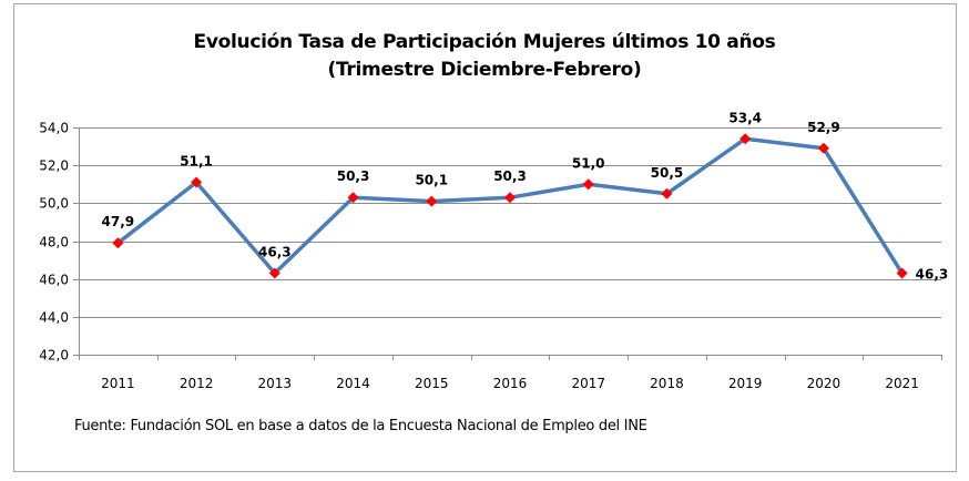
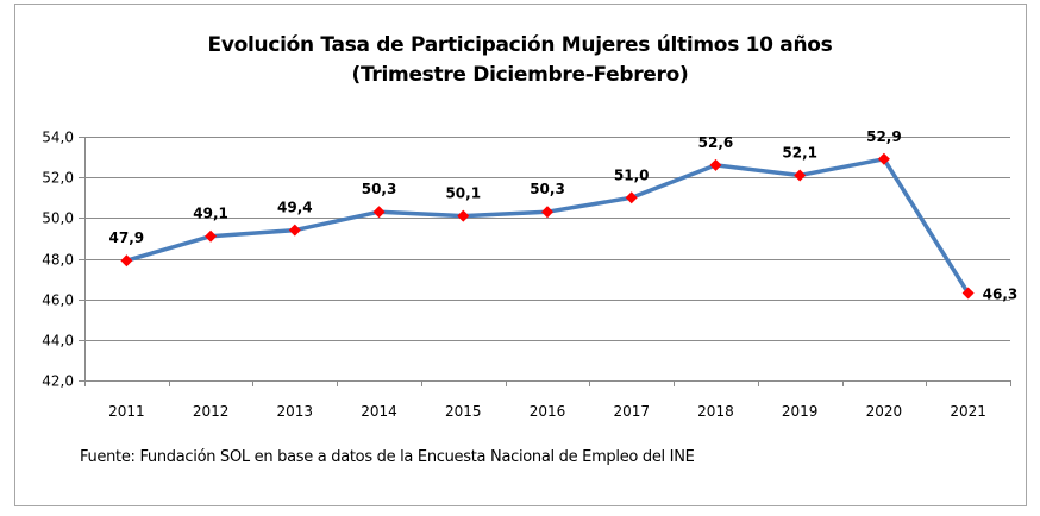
2012: 51,1 -> 49,1
2013: 46,3 -> 49,4
2018: 50,5 -> 52,6
2019: 53,4 -> 52,1
